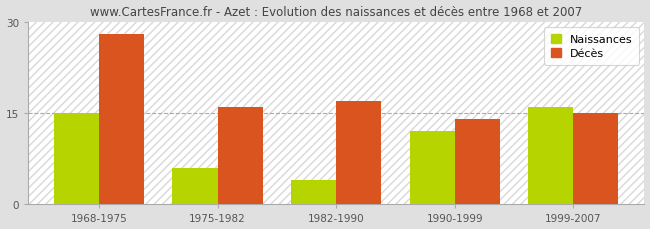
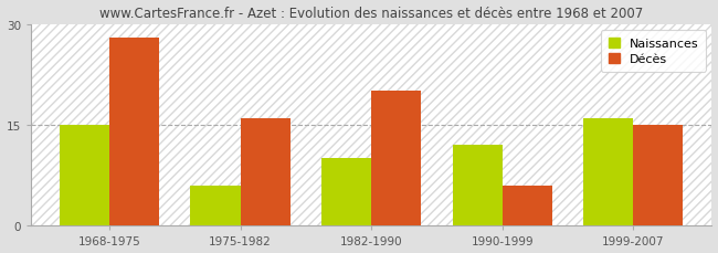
Naissances/1982-1990: 4 -> 10
Décès/1982-1990: 17 -> 20
Décès/1990-1999: 14 -> 6
